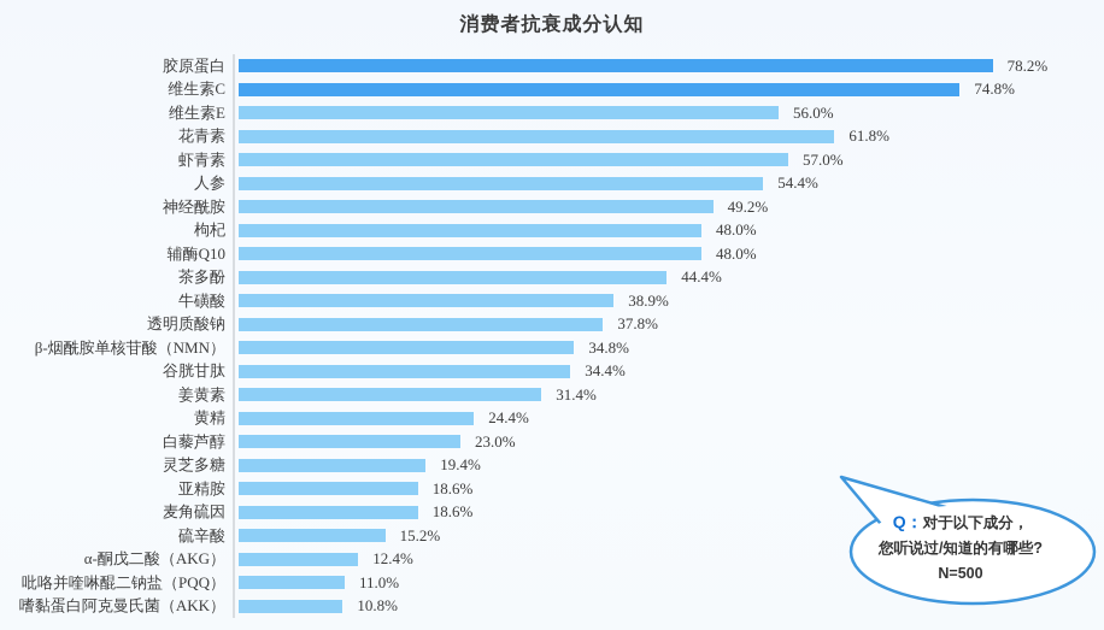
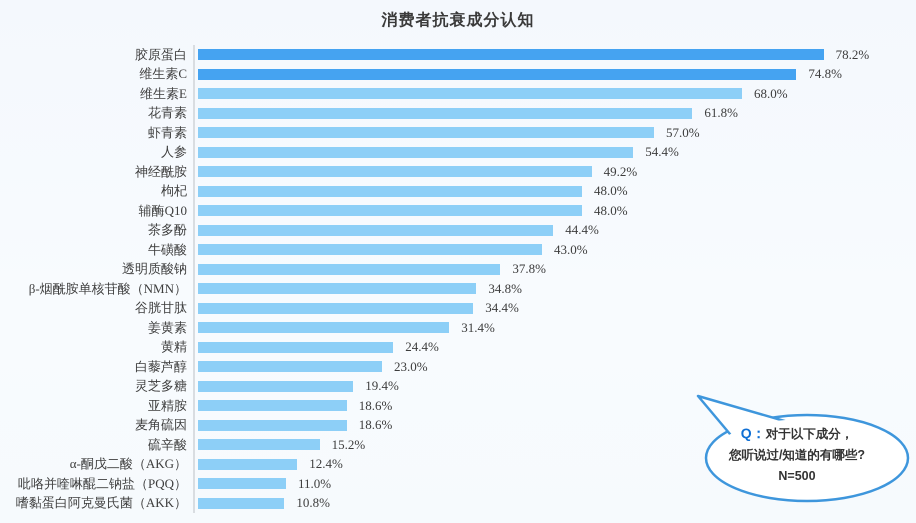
维生素E: 56.0% -> 68.0%
牛磺酸: 38.9% -> 43.0%
